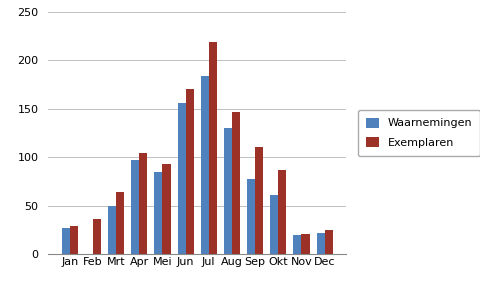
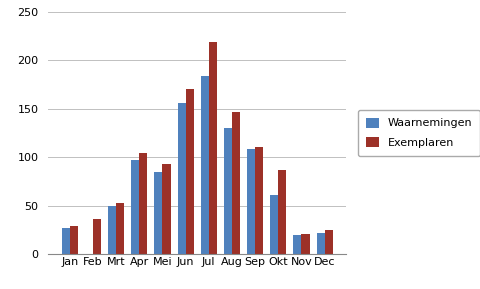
Exemplaren/Mrt: 64 -> 53
Waarnemingen/Sep: 78 -> 108
